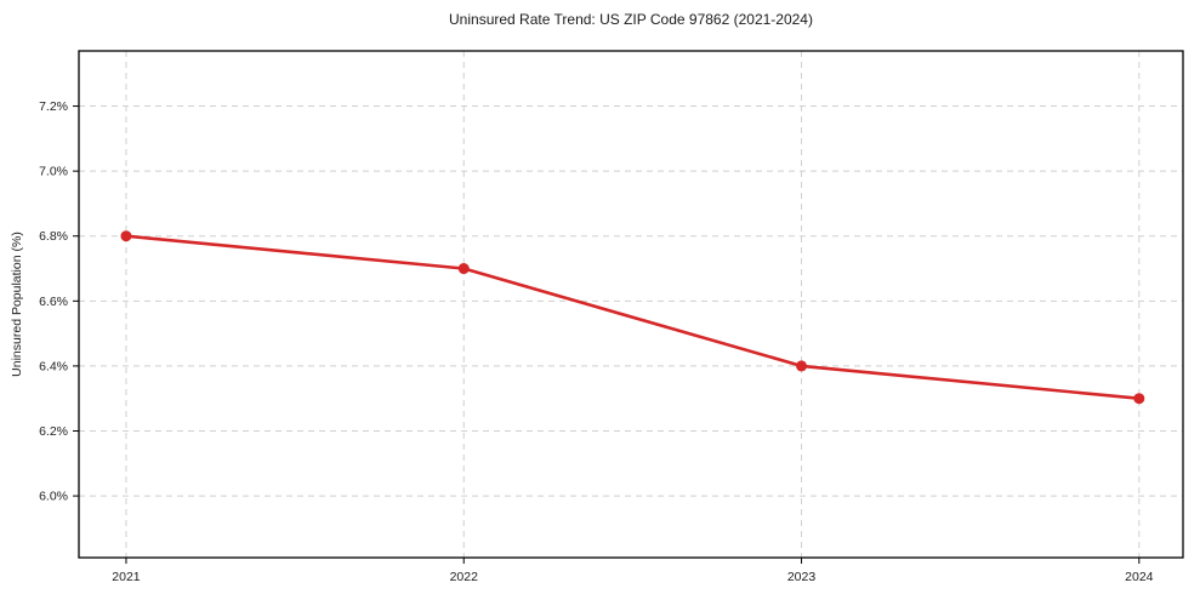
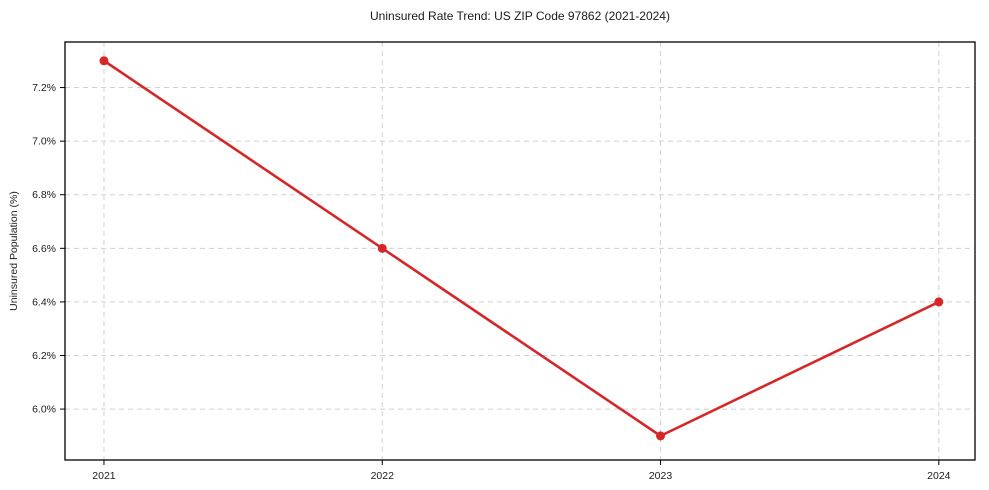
2021: 6.8% -> 7.3%
2022: 6.7% -> 6.6%
2023: 6.4% -> 5.9%
2024: 6.3% -> 6.4%
